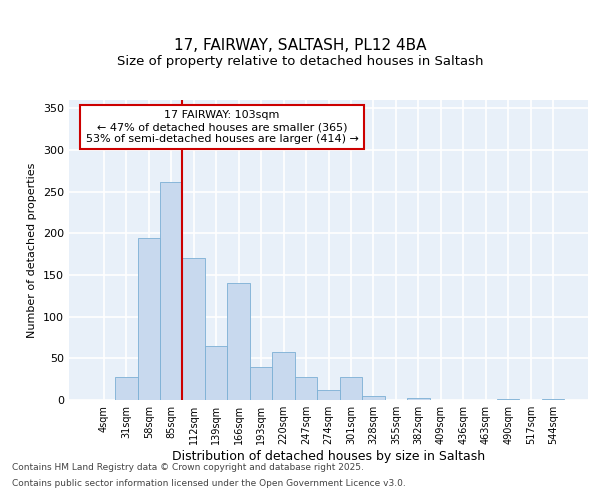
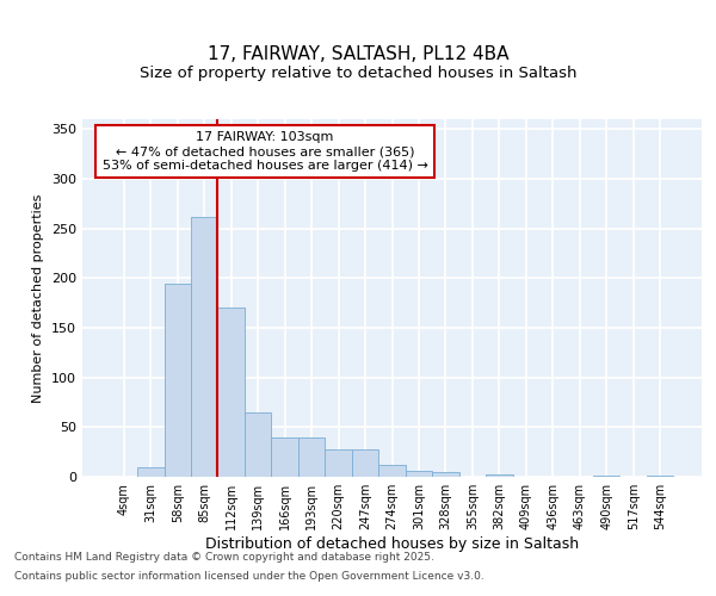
31sqm: 28 -> 10
166sqm: 140 -> 40
220sqm: 58 -> 28
301sqm: 28 -> 6
